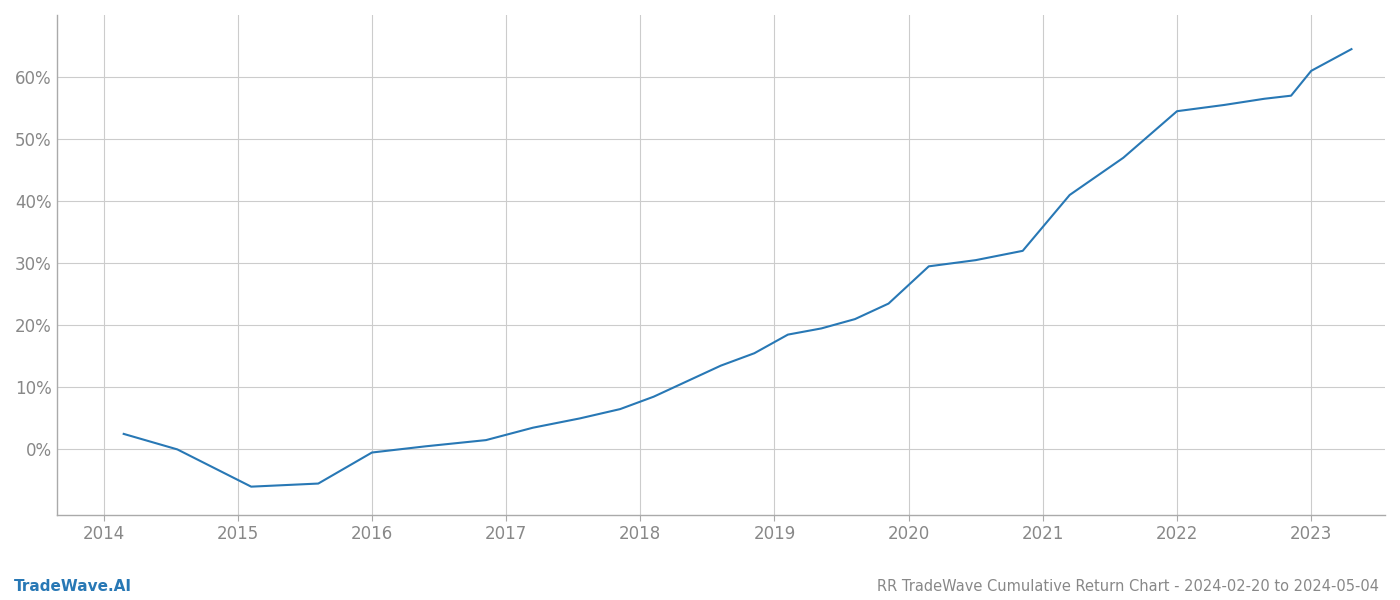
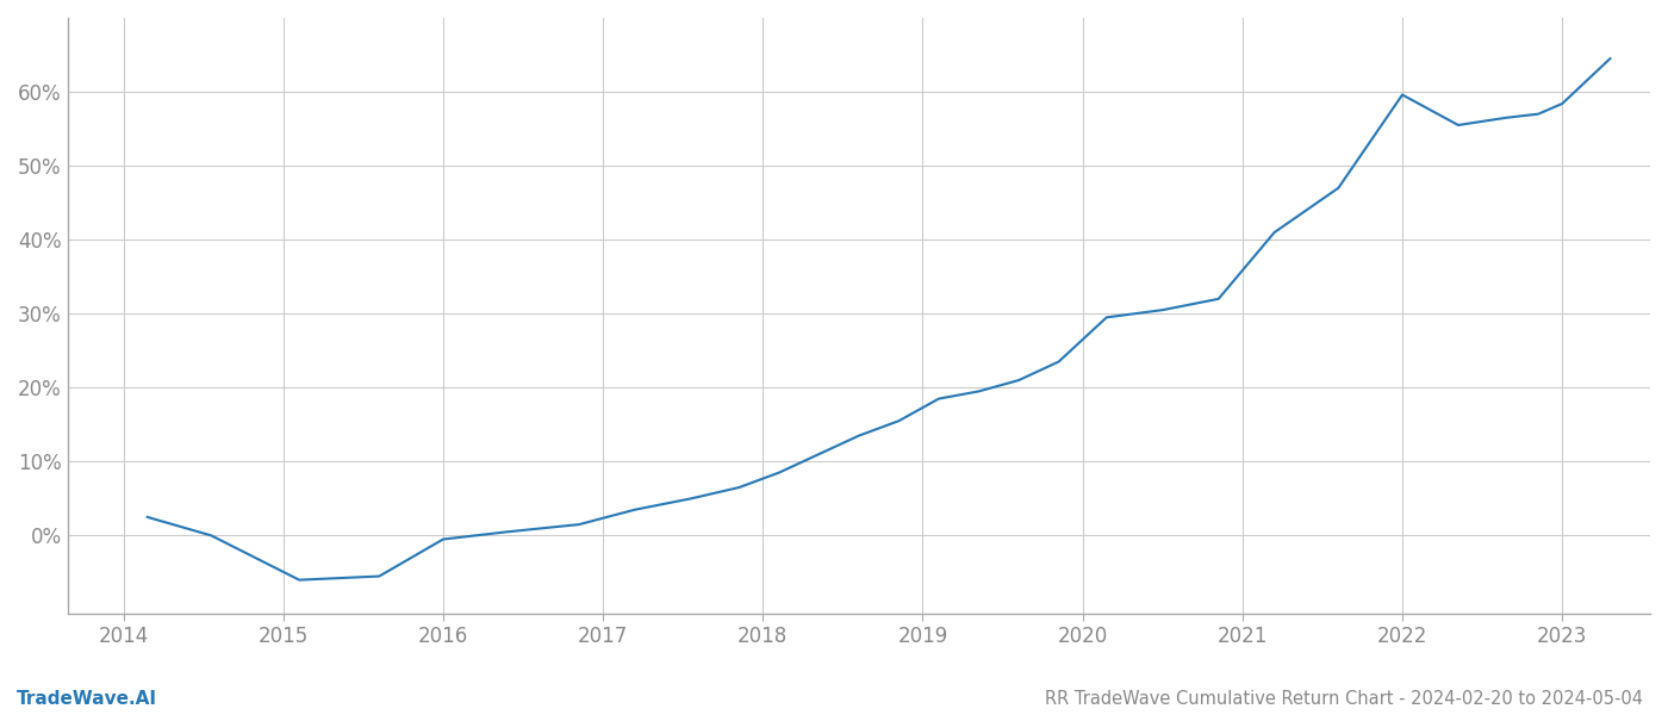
2022: 54.5% -> 59.6%
2023: 61.0% -> 58.4%
